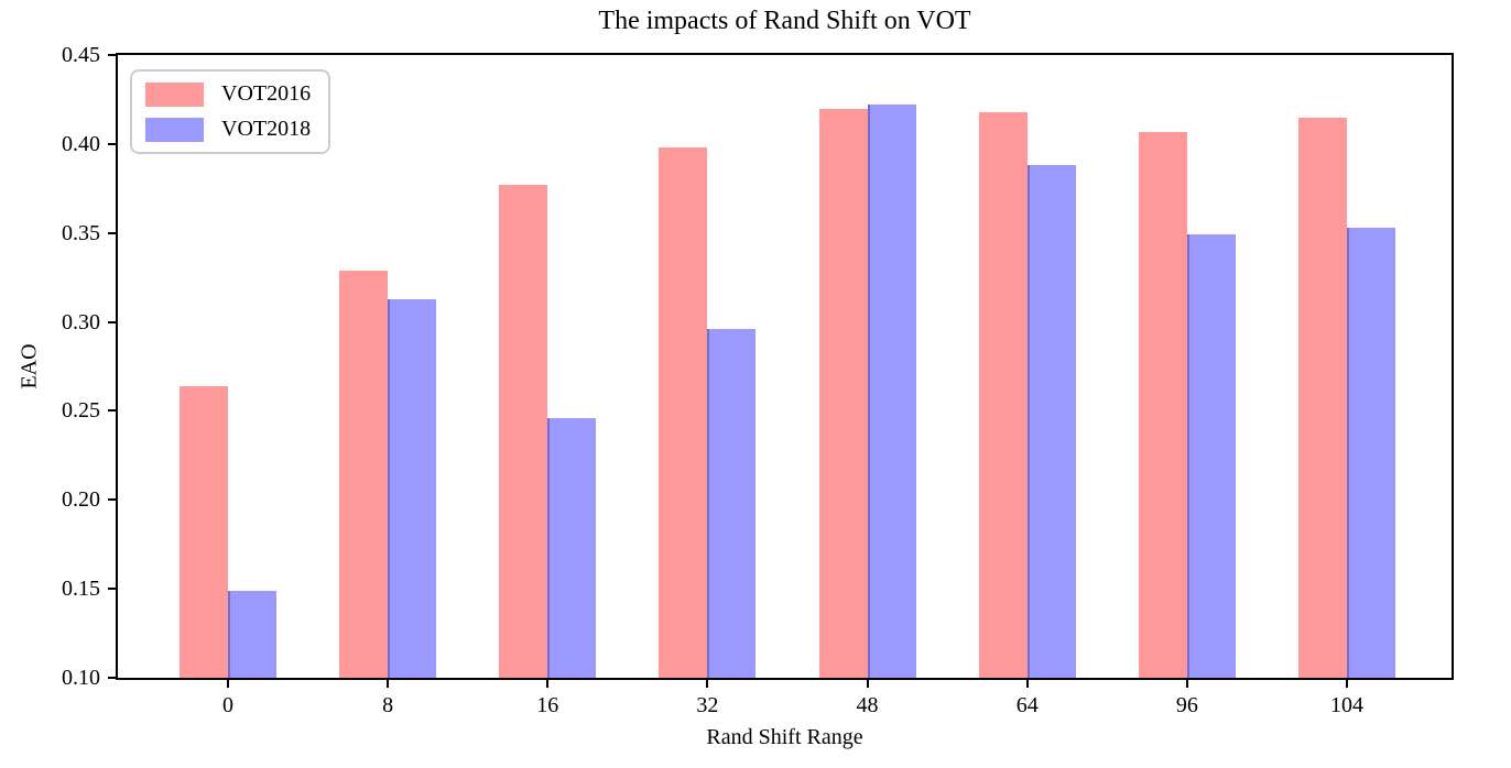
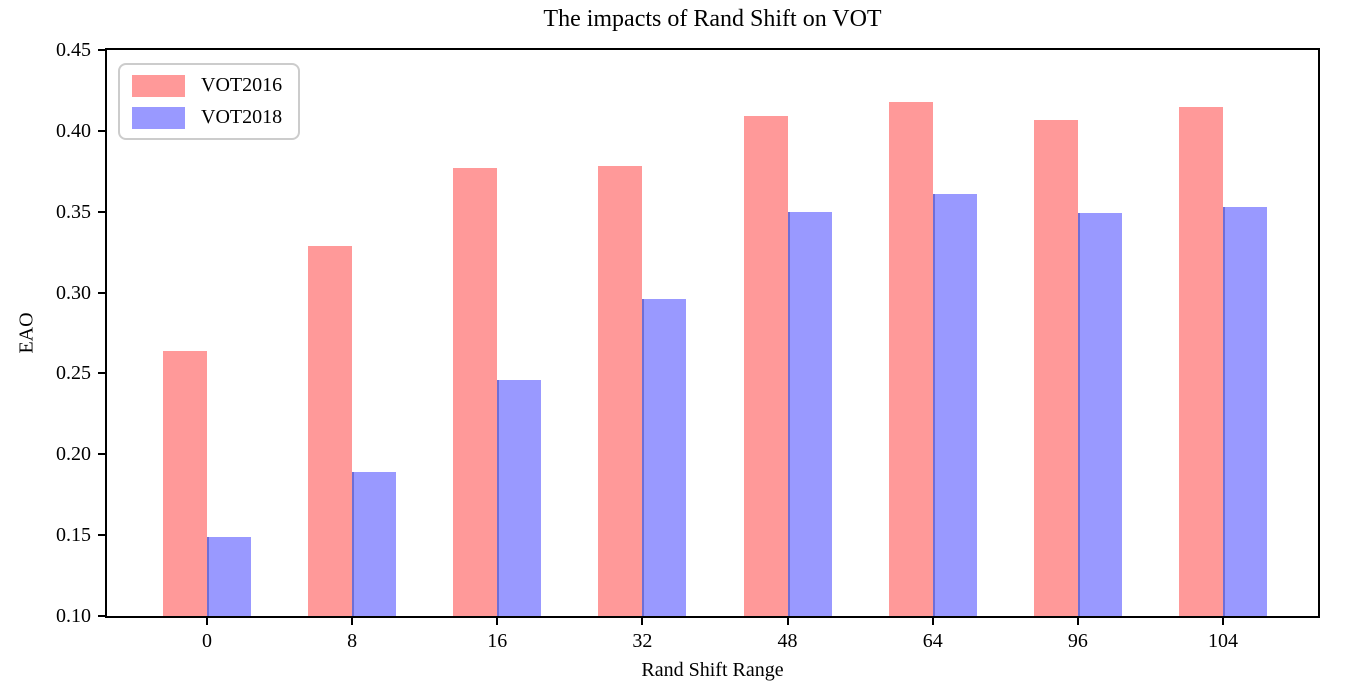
VOT2018/8: 0.313 -> 0.189
VOT2016/32: 0.398 -> 0.378
VOT2016/48: 0.420 -> 0.409
VOT2018/48: 0.422 -> 0.350
VOT2018/64: 0.388 -> 0.361
